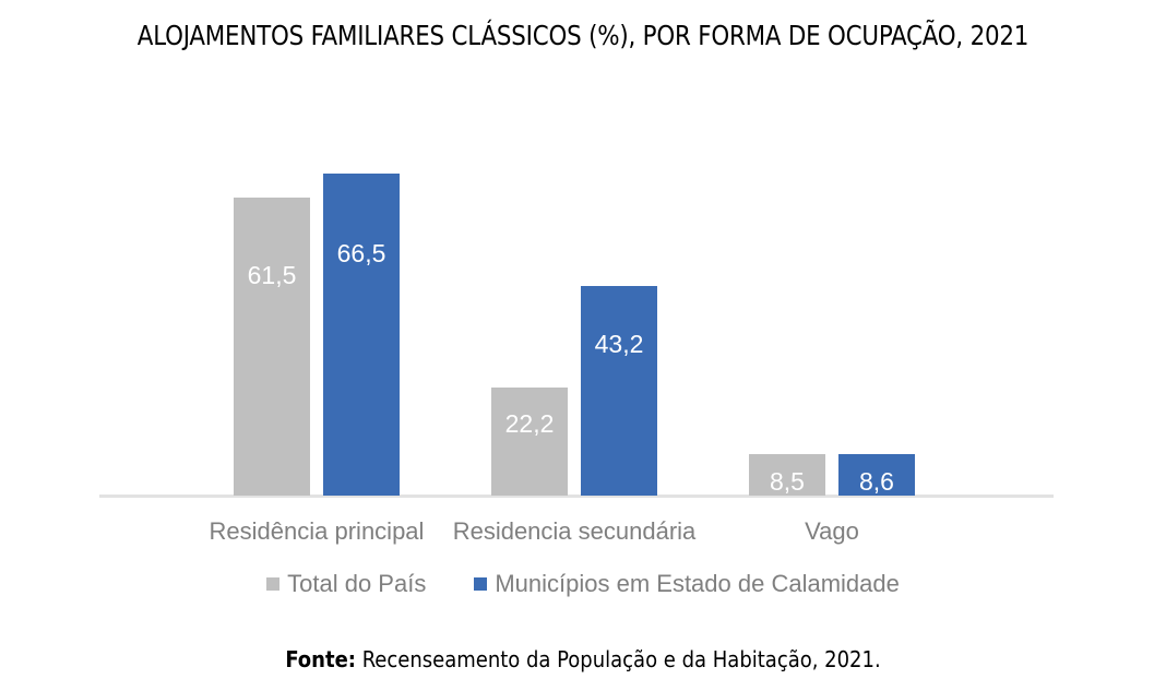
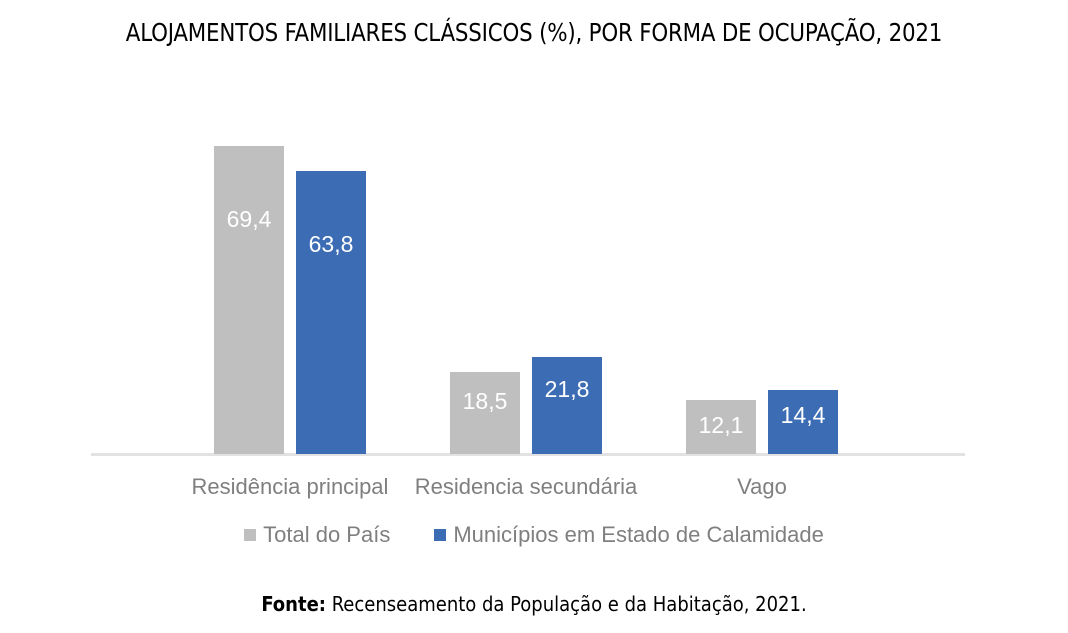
Total do País/Residência principal: 61,5 -> 69,4
Municípios em Estado de Calamidade/Residência principal: 66,5 -> 63,8
Total do País/Residencia secundária: 22,2 -> 18,5
Municípios em Estado de Calamidade/Residencia secundária: 43,2 -> 21,8
Total do País/Vago: 8,5 -> 12,1
Municípios em Estado de Calamidade/Vago: 8,6 -> 14,4
